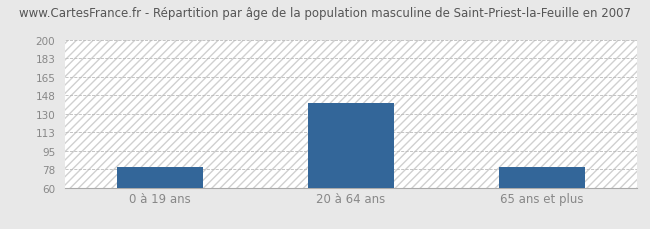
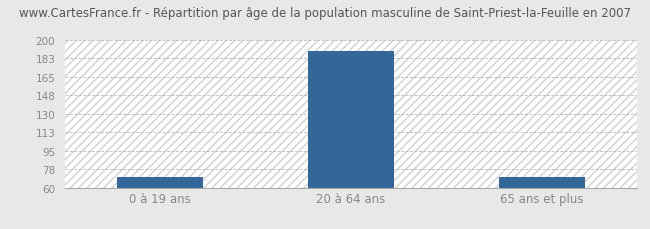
0 à 19 ans: 80 -> 70
20 à 64 ans: 140 -> 190
65 ans et plus: 80 -> 70
